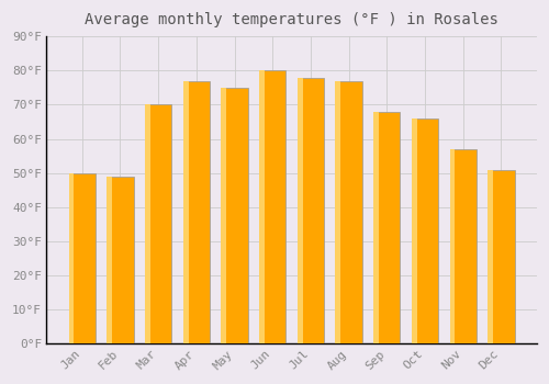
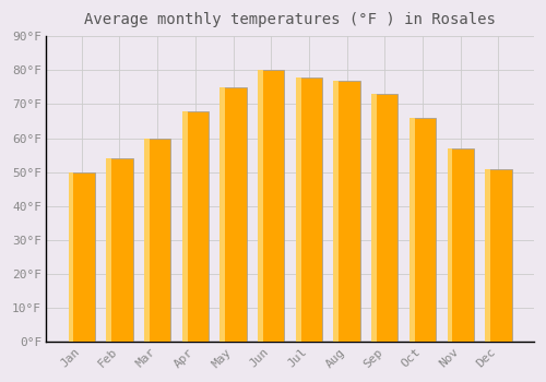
Feb: 49°F -> 54°F
Mar: 70°F -> 60°F
Apr: 77°F -> 68°F
Sep: 68°F -> 73°F
